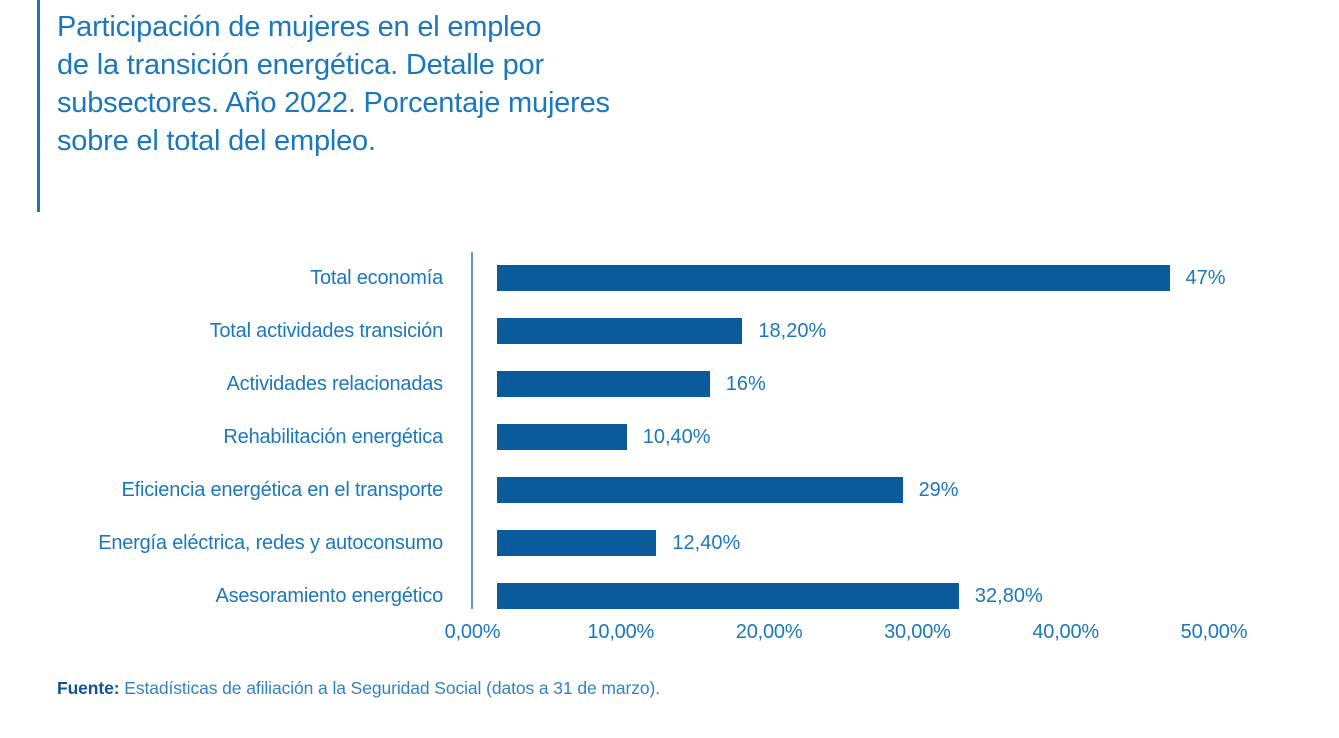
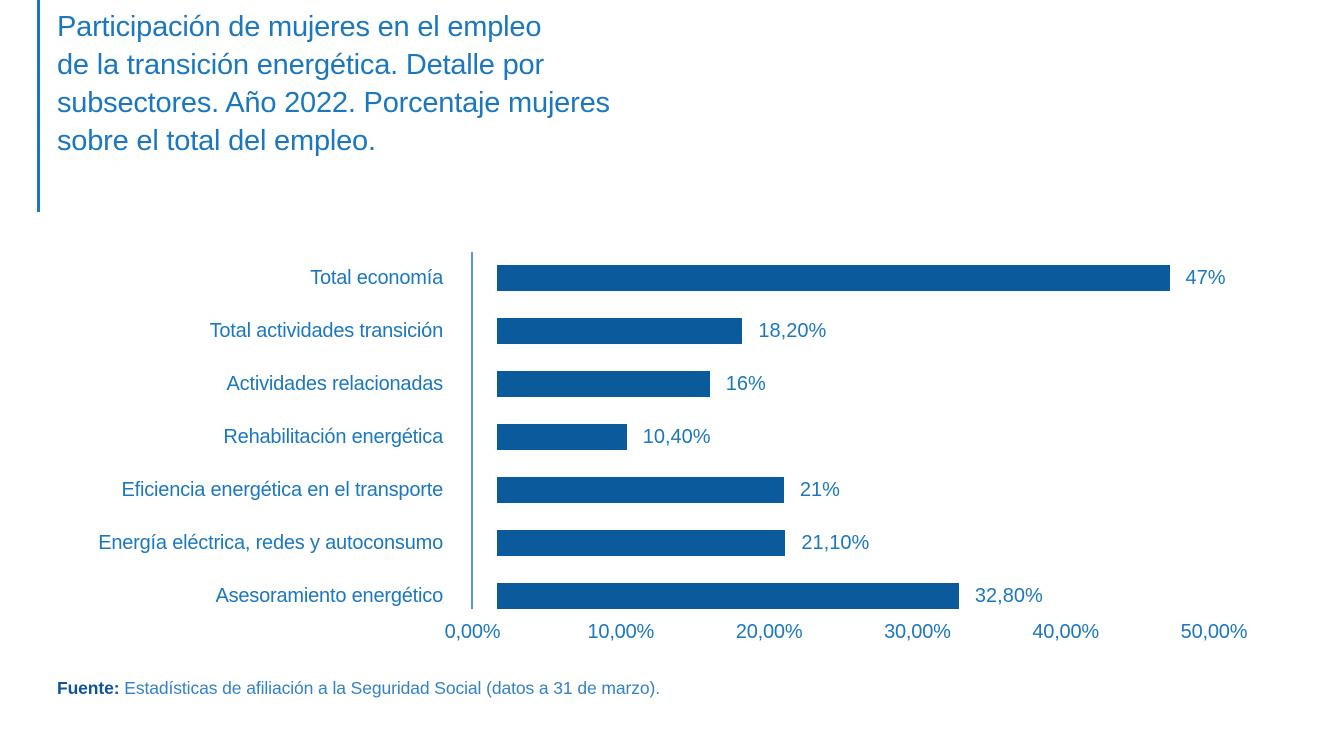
Eficiencia energética en el transporte: 29% -> 21%
Energía eléctrica, redes y autoconsumo: 12,40% -> 21,10%
